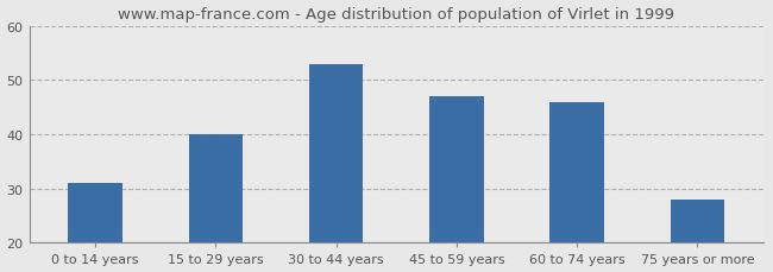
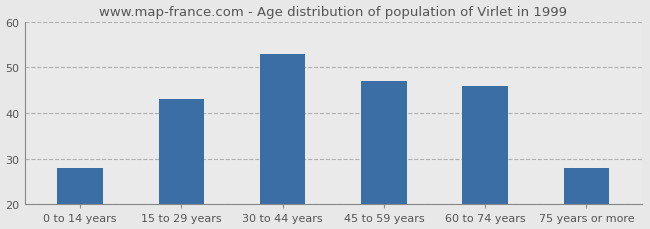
0 to 14 years: 31 -> 28
15 to 29 years: 40 -> 43
